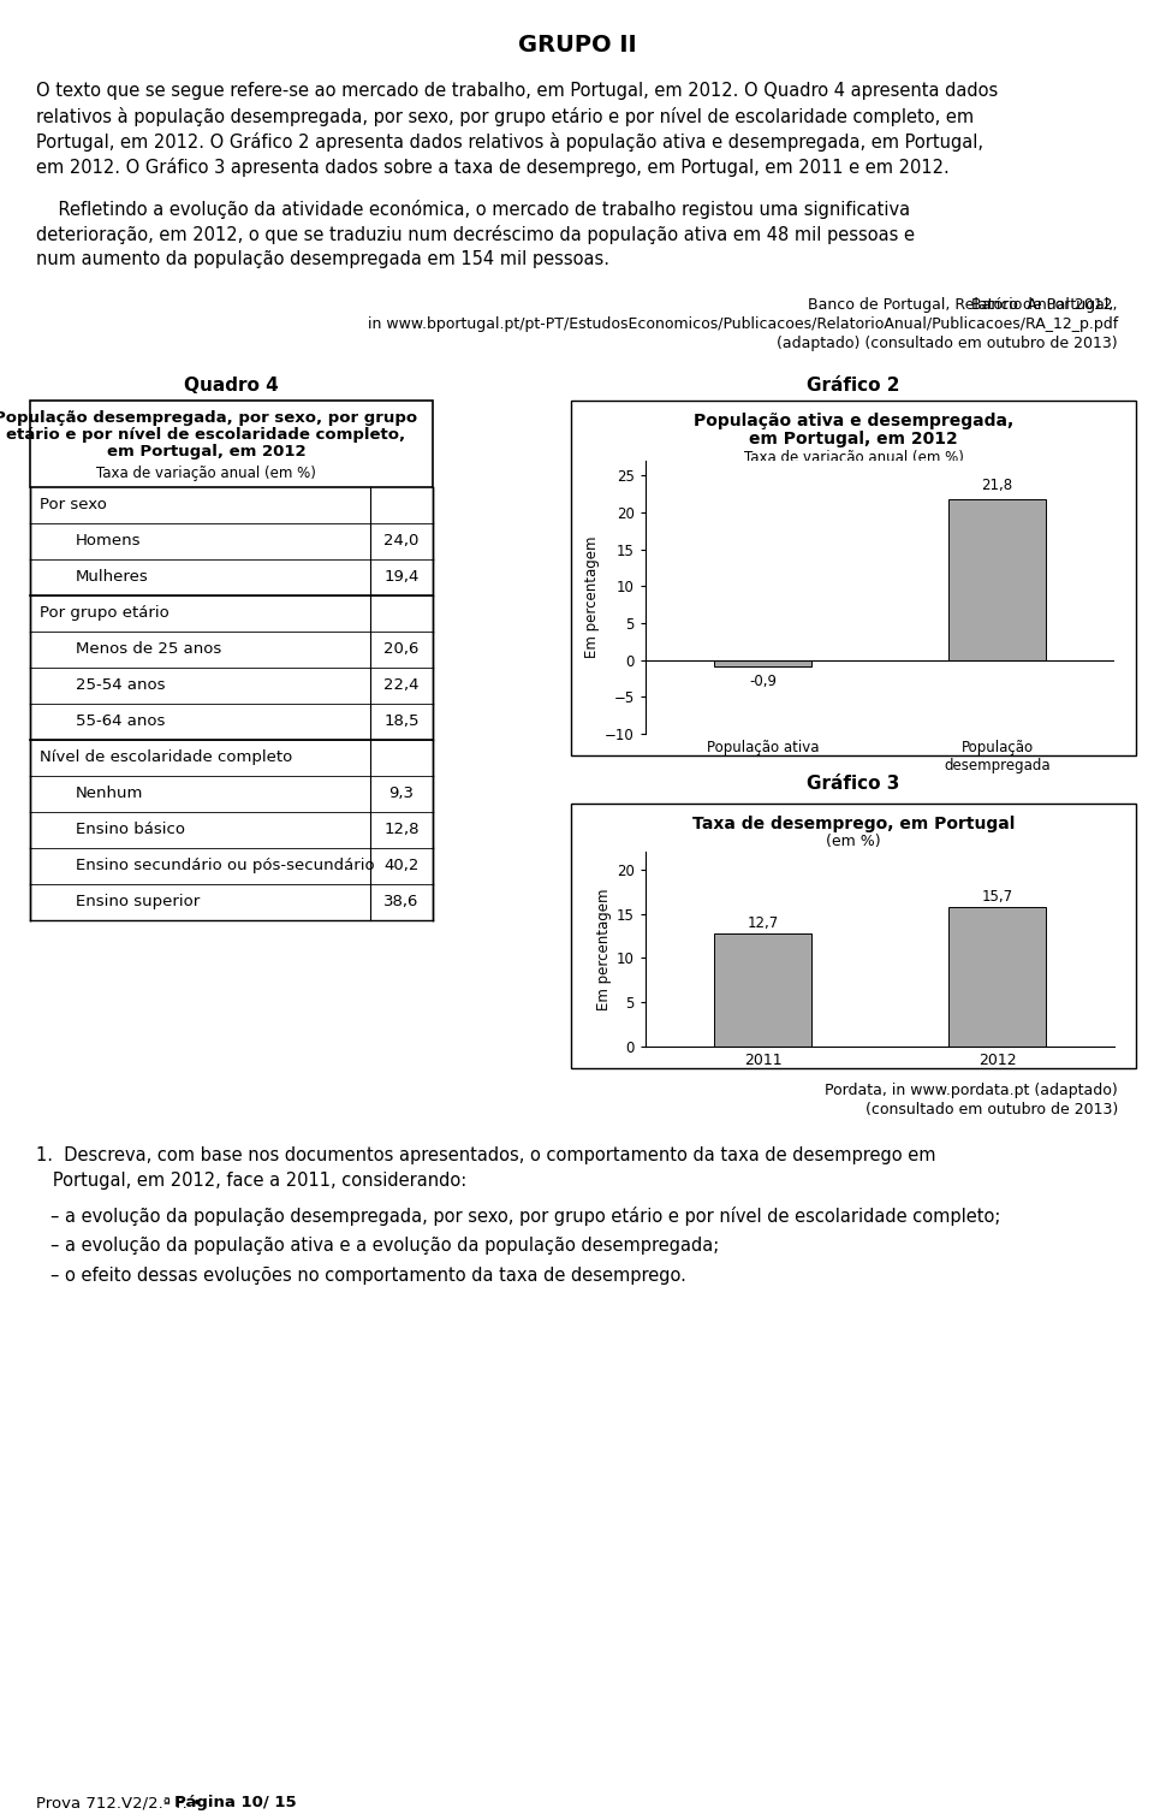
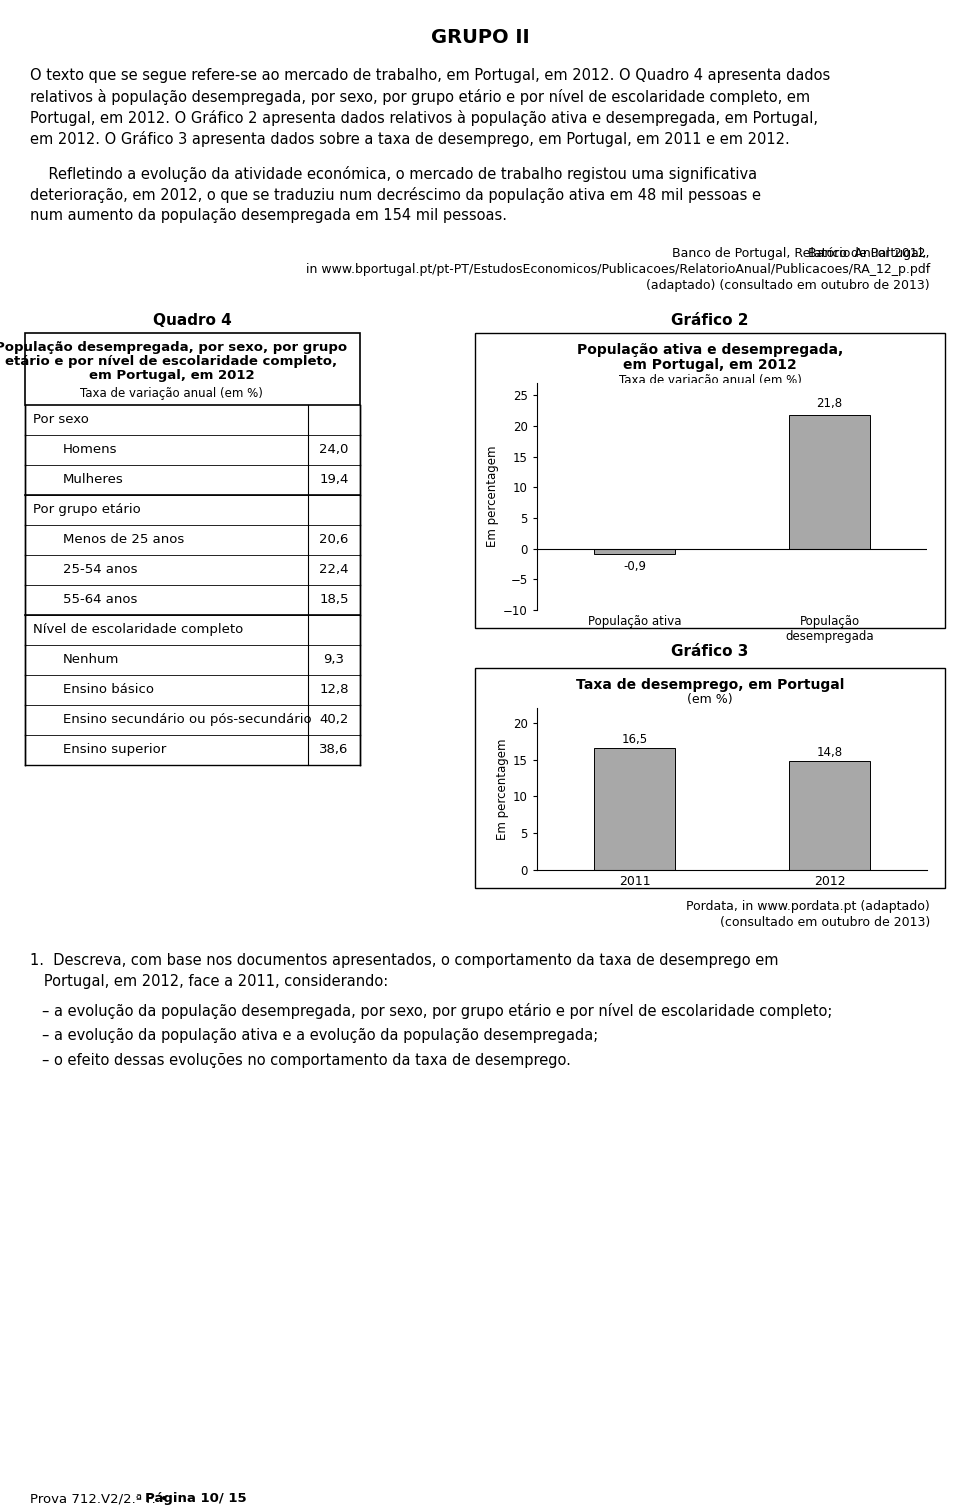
2011: 12,7 -> 16,5
2012: 15,7 -> 14,8
